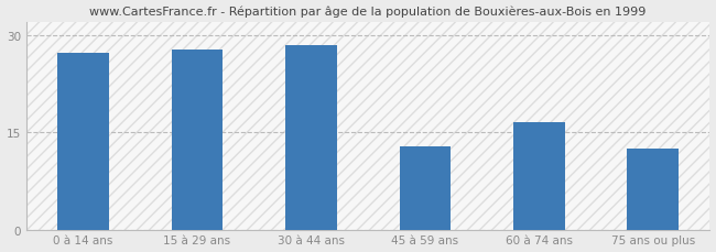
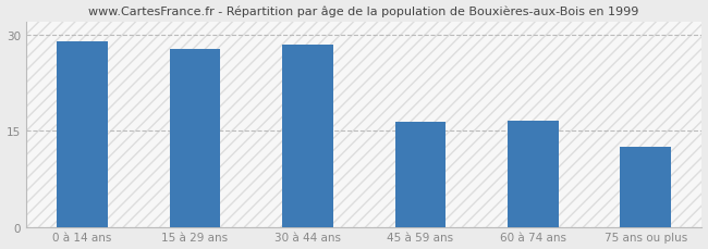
0 à 14 ans: 27.2 -> 29.0
45 à 59 ans: 12.8 -> 16.4
